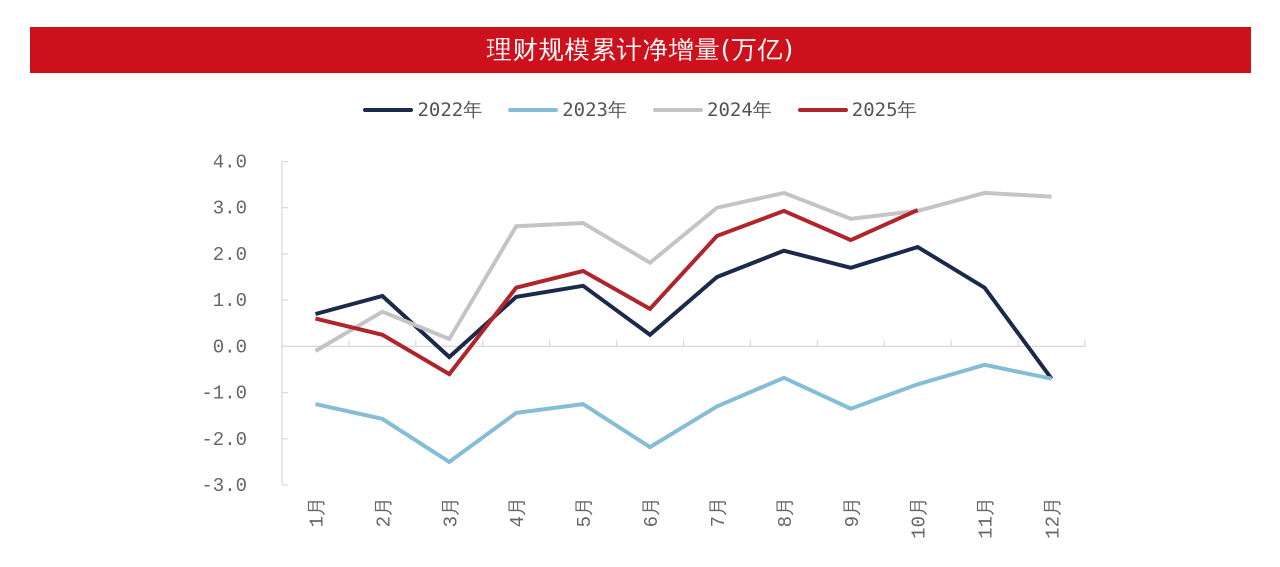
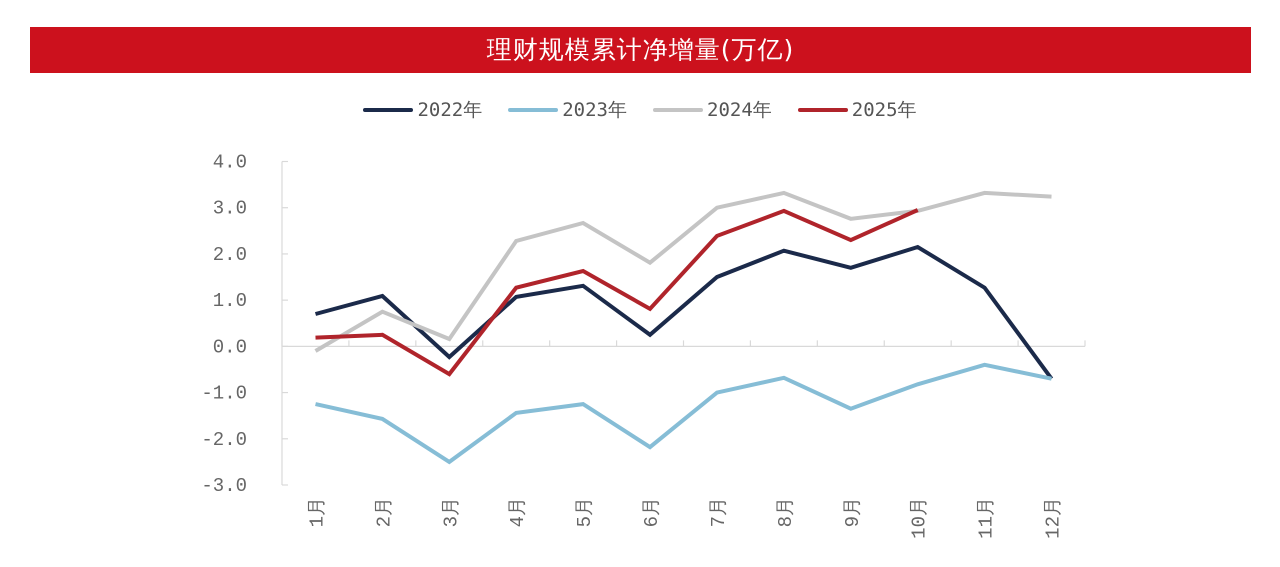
2025年/1月: 0.6 -> 0.2
2024年/4月: 2.6 -> 2.3
2023年/7月: -1.3 -> -1.0
